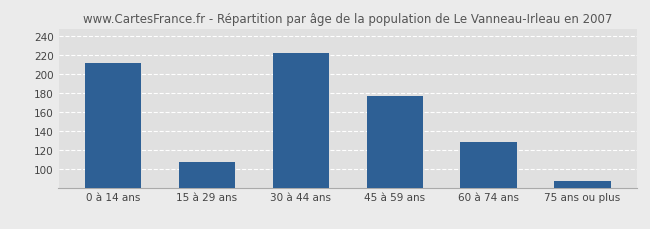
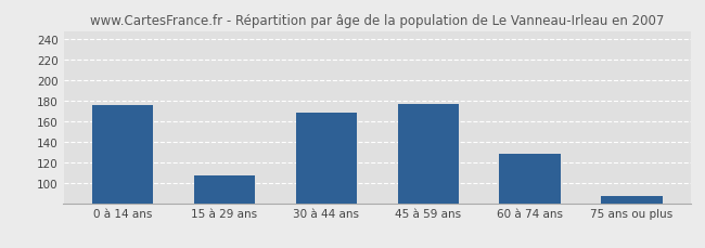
0 à 14 ans: 212 -> 176
30 à 44 ans: 222 -> 168
